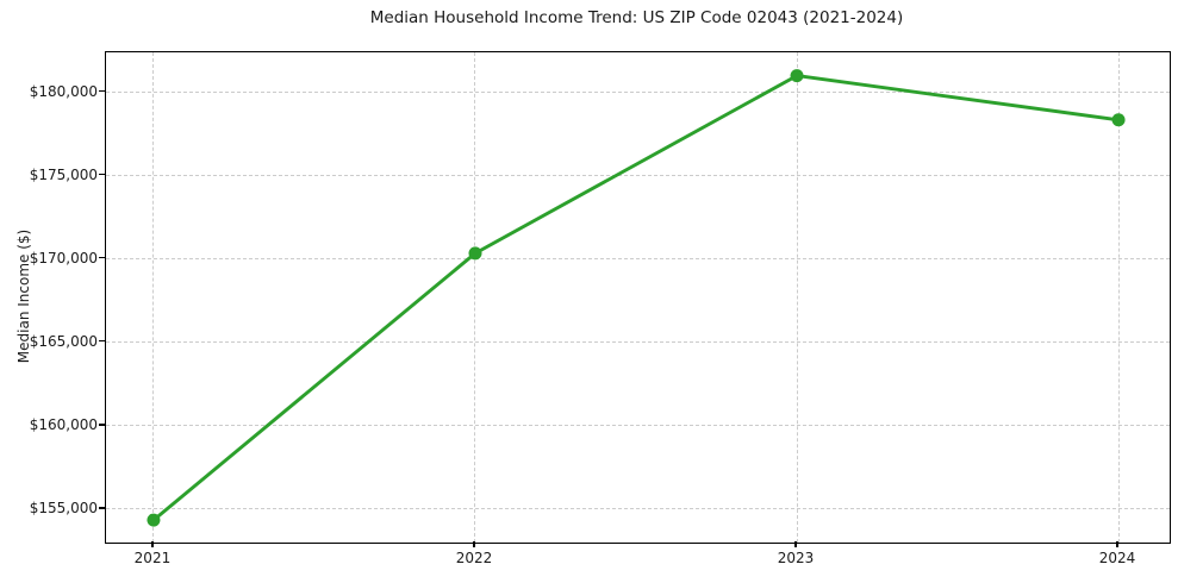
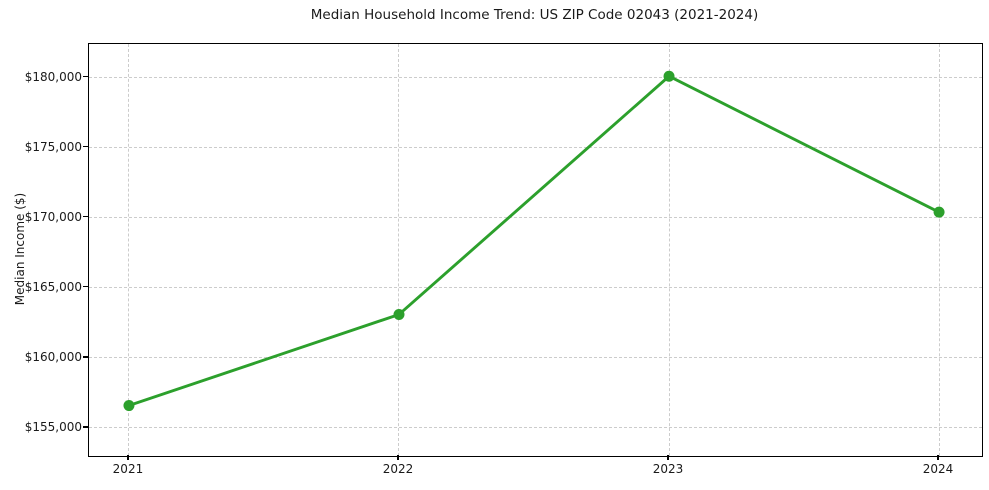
2021: $154400 -> $156600
2022: $170400 -> $163100
2023: $181000 -> $180100
2024: $178400 -> $170400
